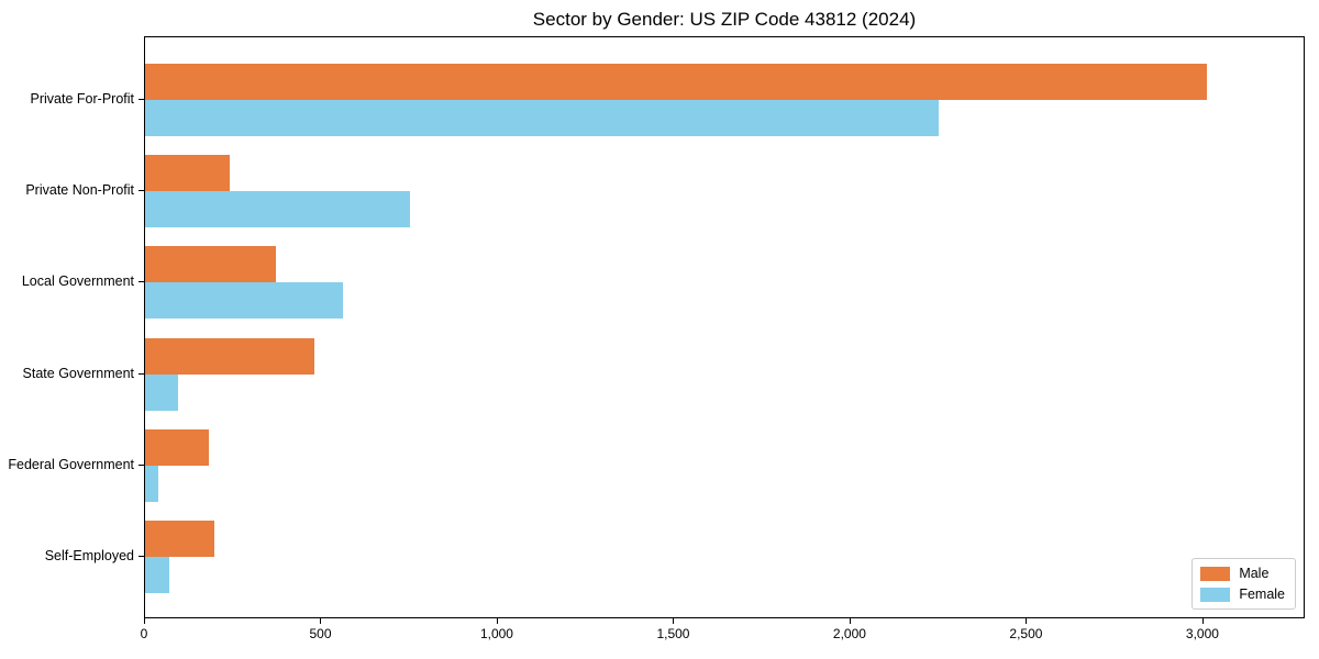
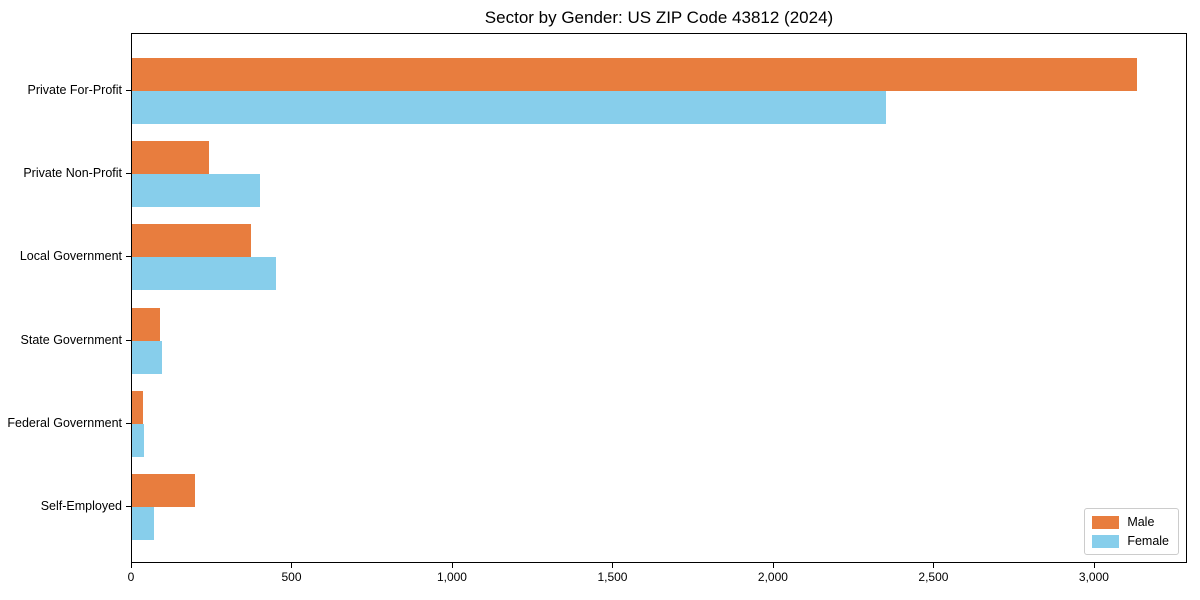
Male/Private For-Profit: 3010 -> 3130
Female/Private For-Profit: 2250 -> 2350
Female/Private Non-Profit: 750 -> 400
Female/Local Government: 560 -> 450
Male/State Government: 480 -> 90
Male/Federal Government: 180 -> 30
